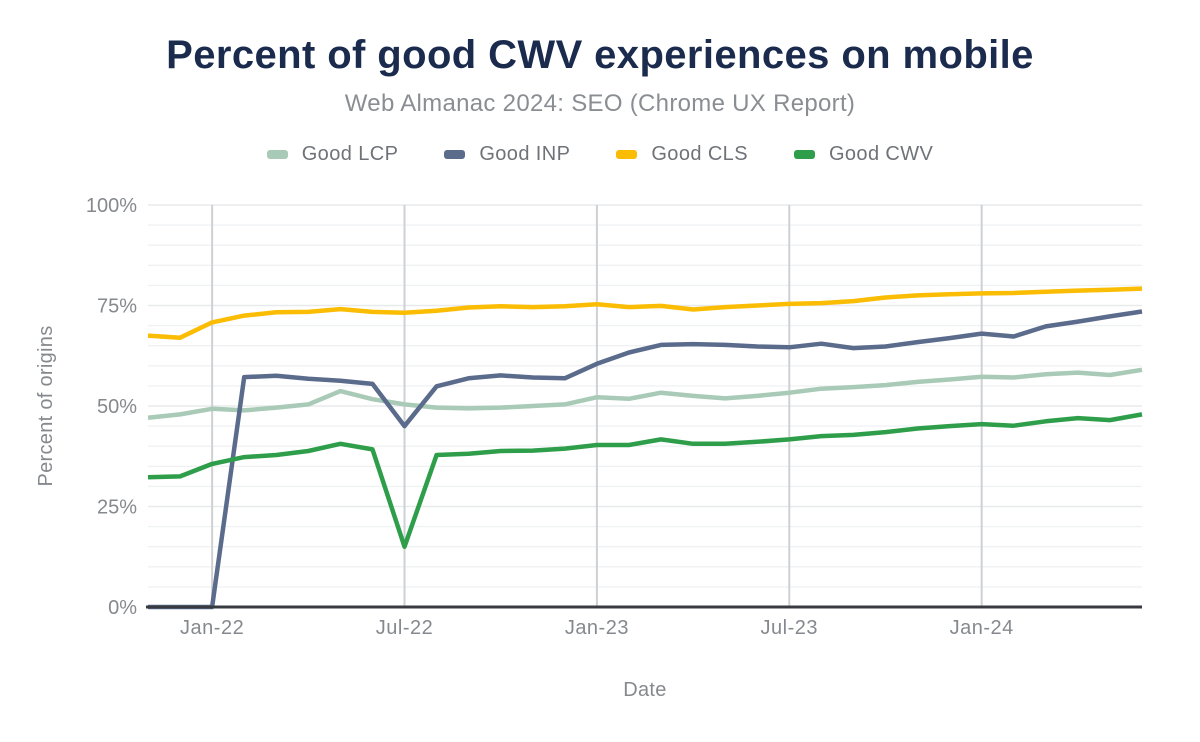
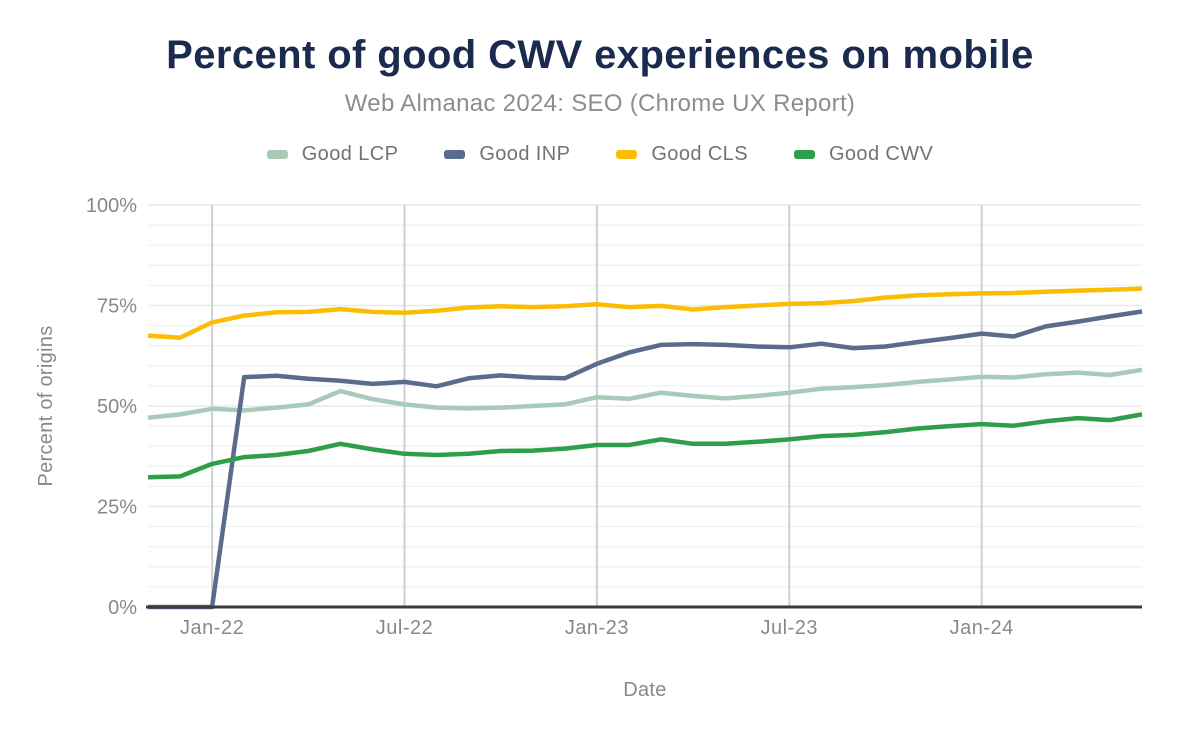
Good INP/Jul-22: 45% -> 56%
Good CWV/Jul-22: 15% -> 38%
